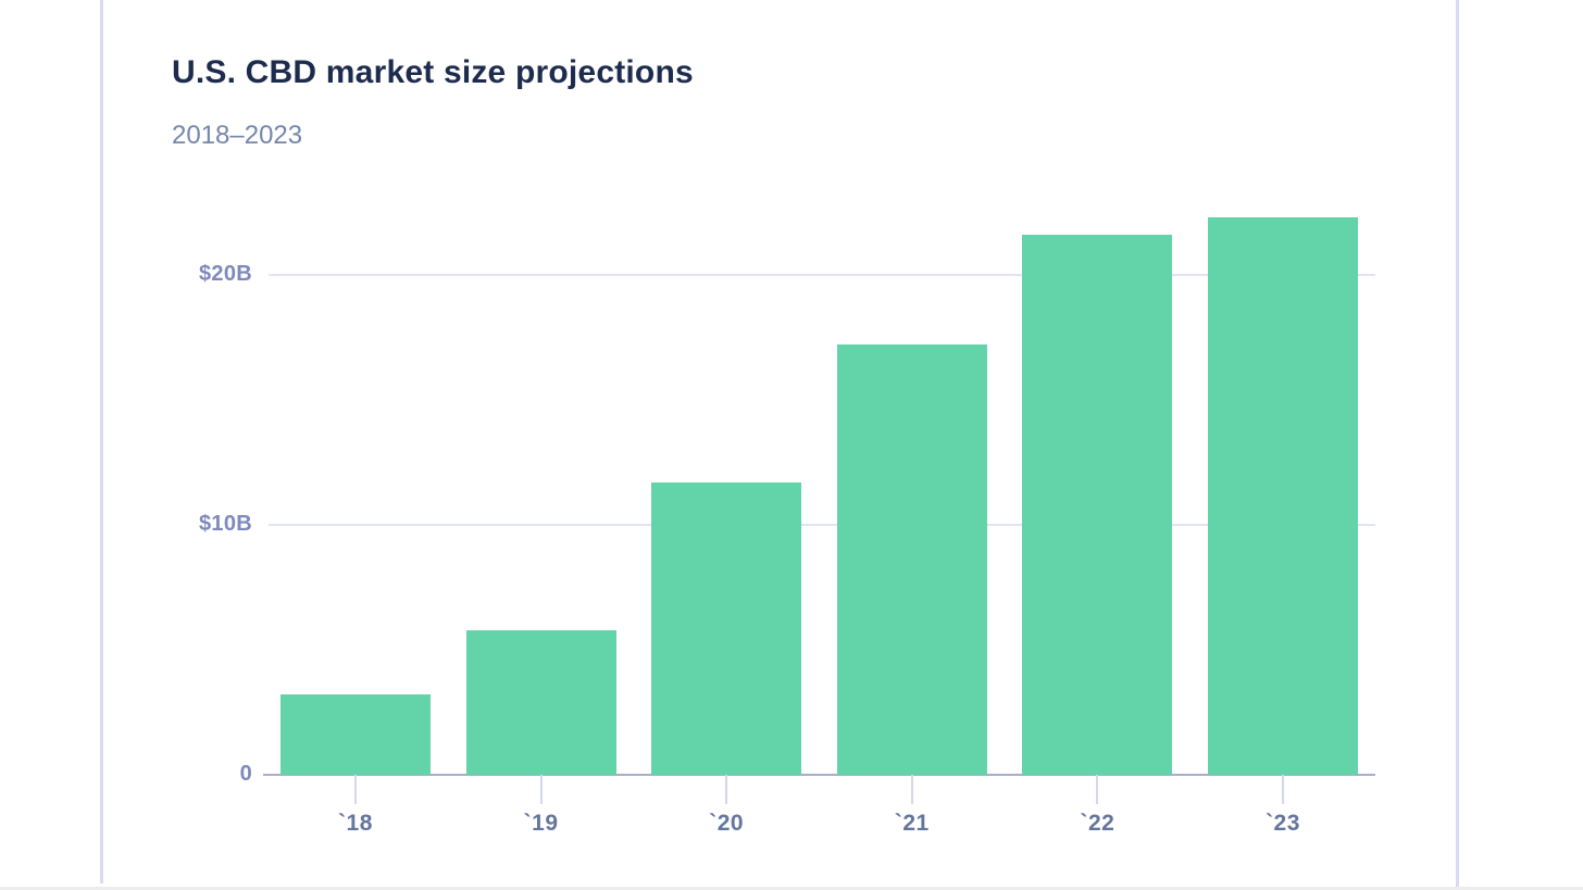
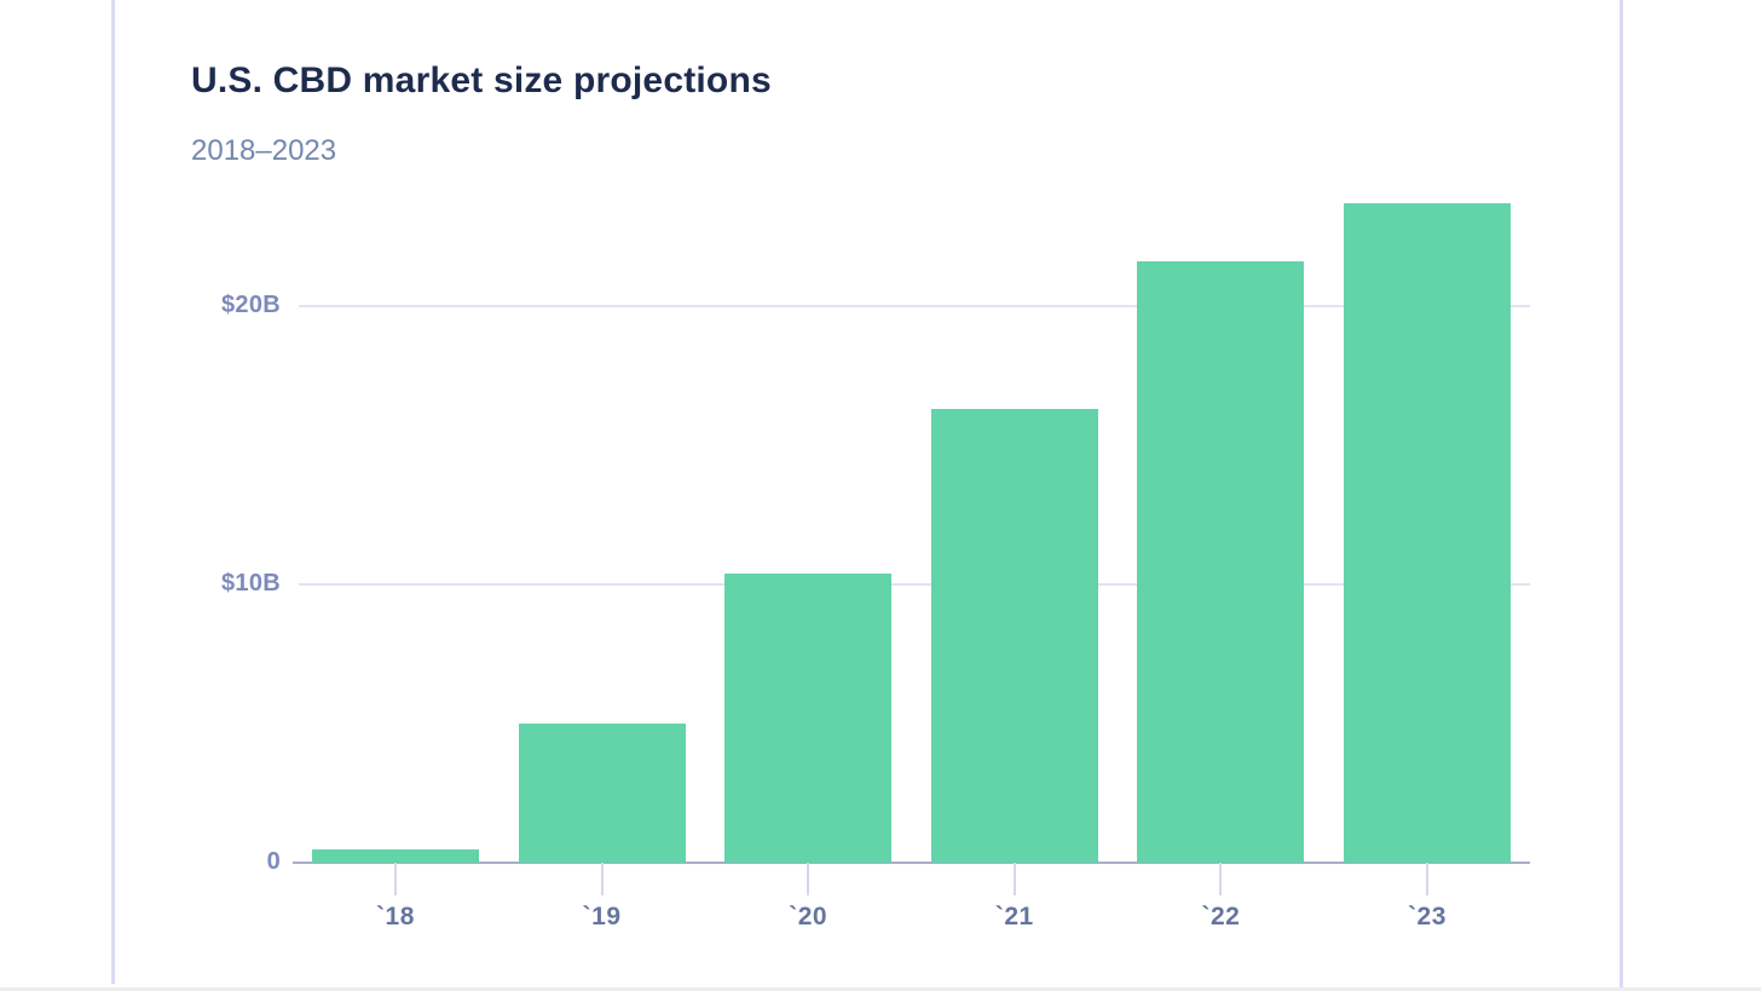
`18: $3.2B -> $0.5B
`19: $5.8B -> $5.0B
`20: $11.7B -> $10.4B
`21: $17.2B -> $16.3B
`23: $22.3B -> $23.7B
